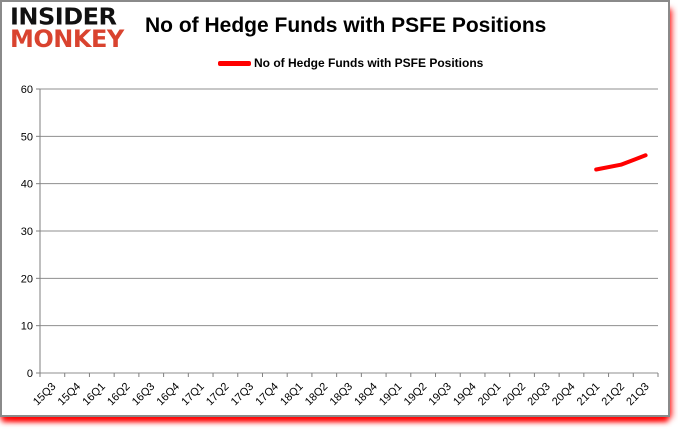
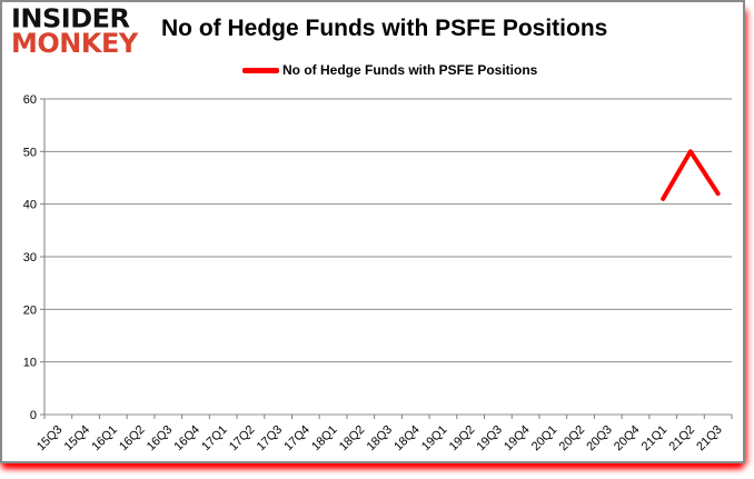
21Q1: 43 -> 41
21Q2: 44 -> 50
21Q3: 46 -> 42
